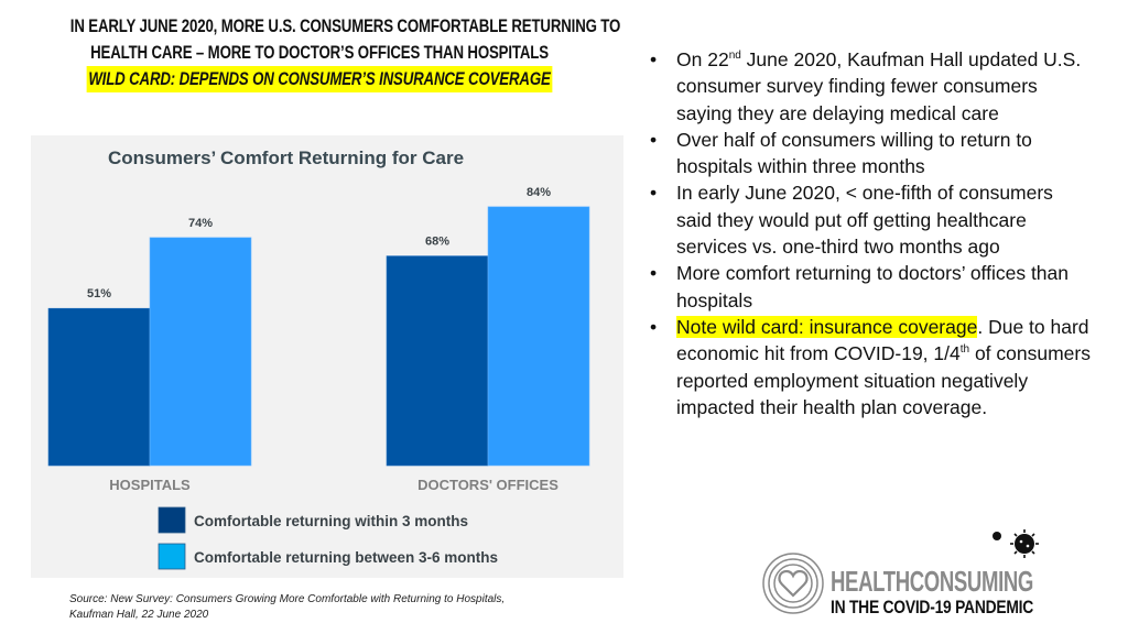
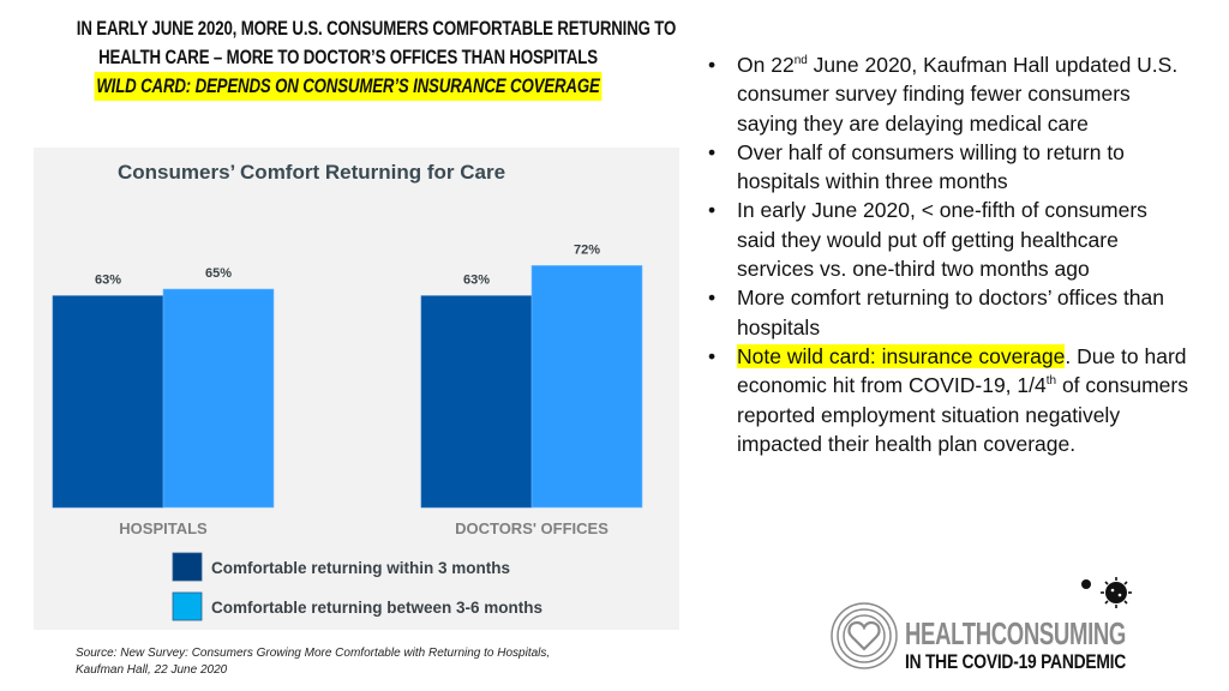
Comfortable returning within 3 months/HOSPITALS: 51% -> 63%
Comfortable returning between 3-6 months/HOSPITALS: 74% -> 65%
Comfortable returning within 3 months/DOCTORS' OFFICES: 68% -> 63%
Comfortable returning between 3-6 months/DOCTORS' OFFICES: 84% -> 72%
